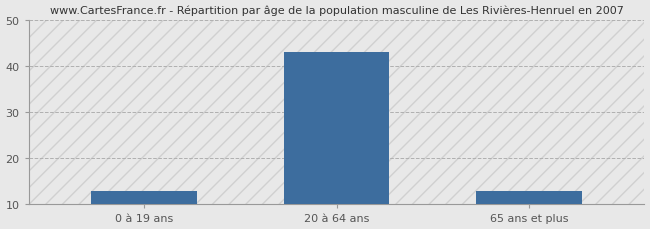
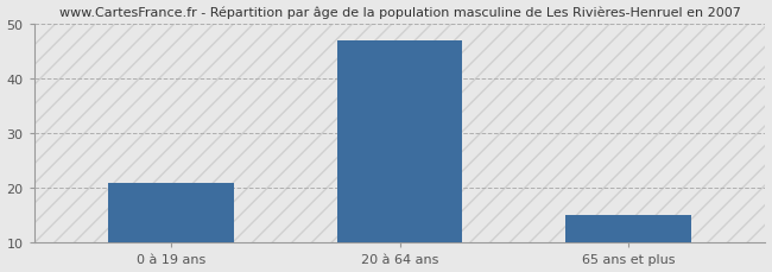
0 à 19 ans: 13 -> 21
20 à 64 ans: 43 -> 47
65 ans et plus: 13 -> 15
